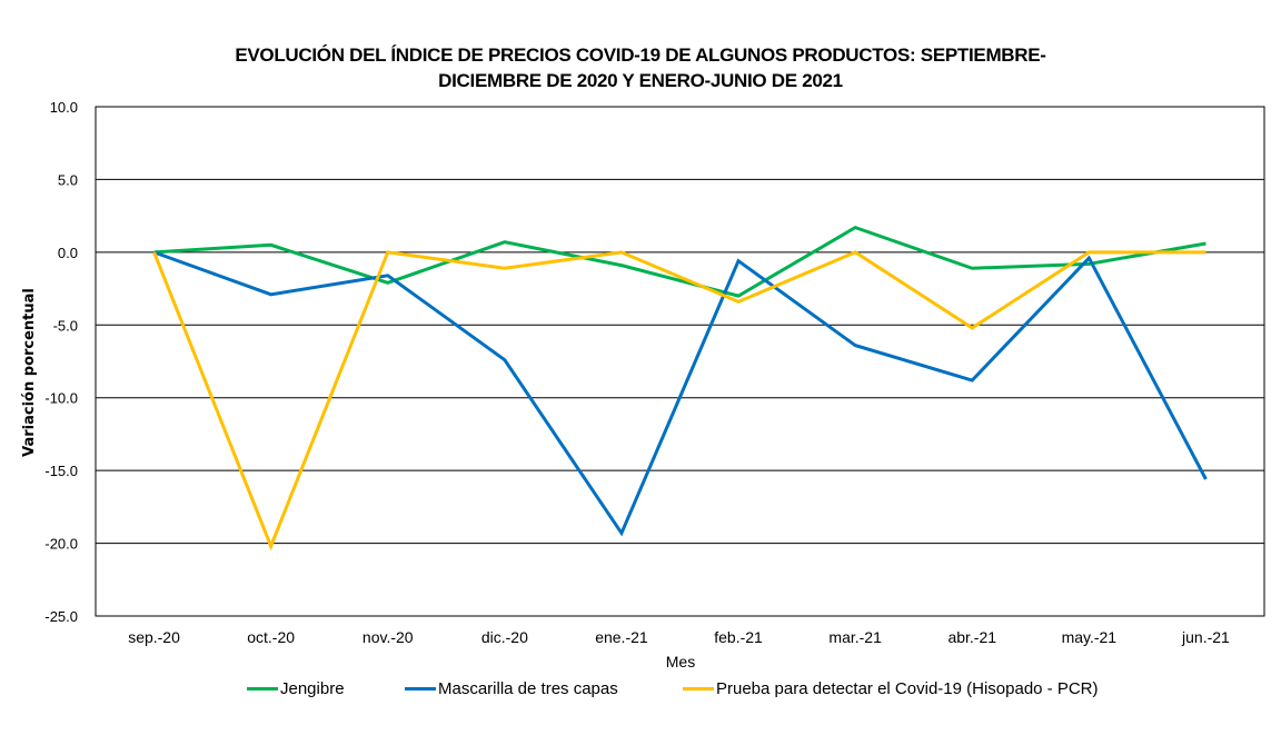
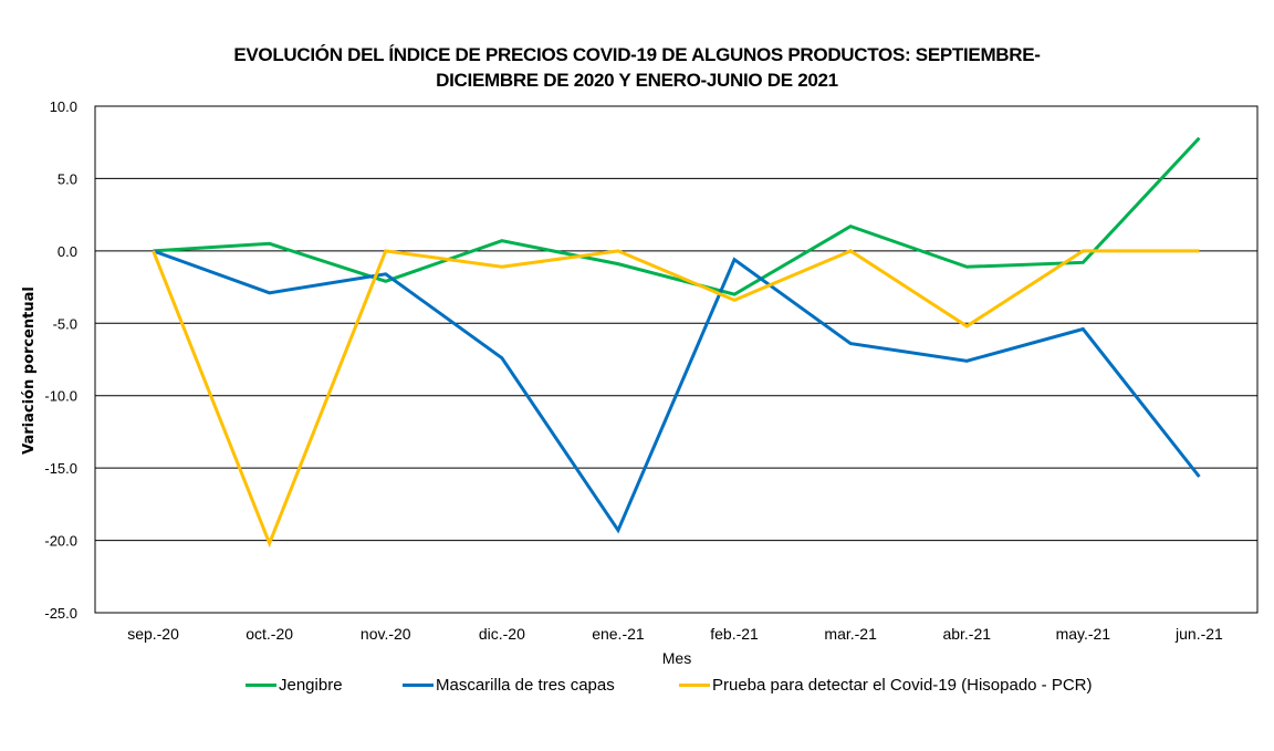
Mascarilla de tres capas/abr.-21: -8.8 -> -7.6
Mascarilla de tres capas/may.-21: -0.4 -> -5.4
Jengibre/jun.-21: 0.6 -> 7.8
